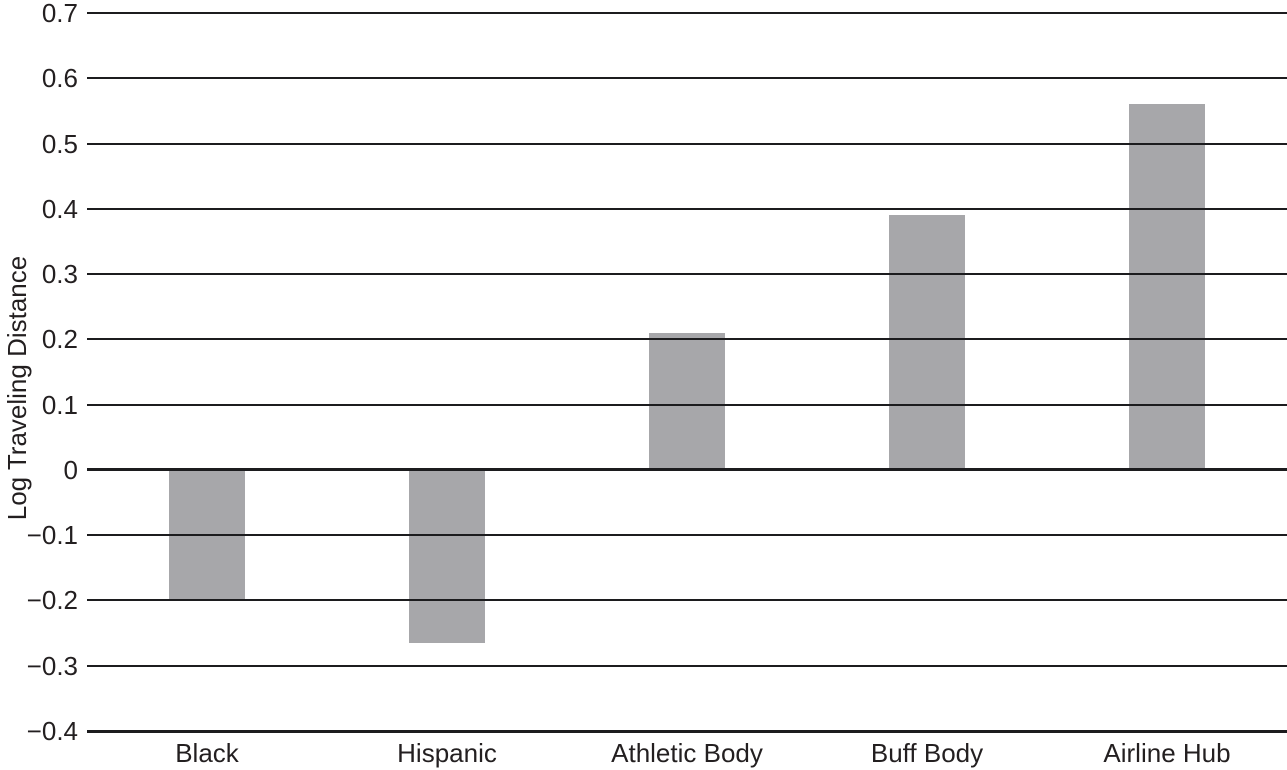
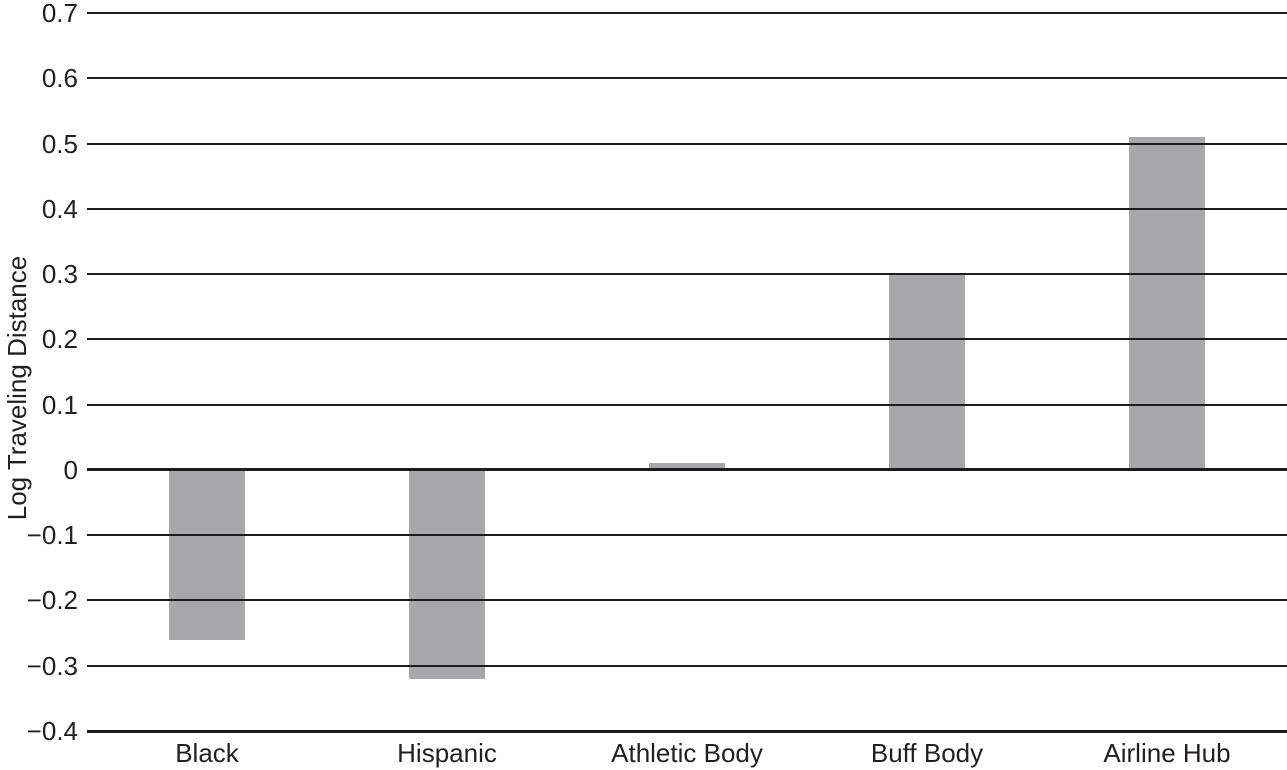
Black: -0.20 -> -0.26
Hispanic: -0.27 -> -0.32
Athletic Body: 0.21 -> 0.01
Buff Body: 0.39 -> 0.30
Airline Hub: 0.56 -> 0.51
